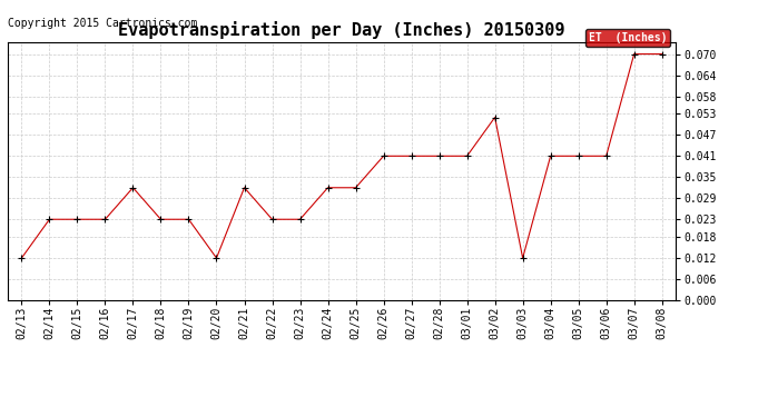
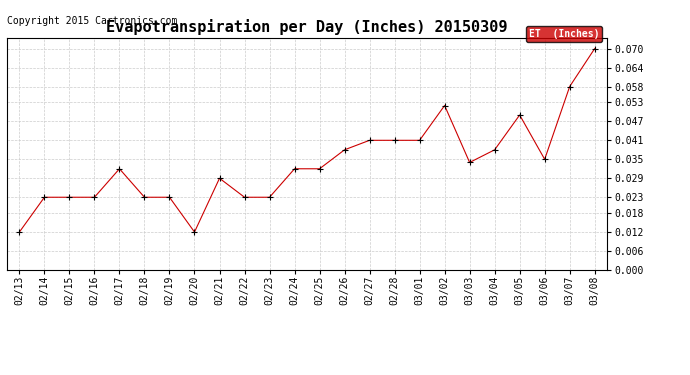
02/21: 0.032 -> 0.029
02/26: 0.041 -> 0.038
03/03: 0.012 -> 0.034
03/04: 0.041 -> 0.038
03/05: 0.041 -> 0.049
03/06: 0.041 -> 0.035
03/07: 0.070 -> 0.058
